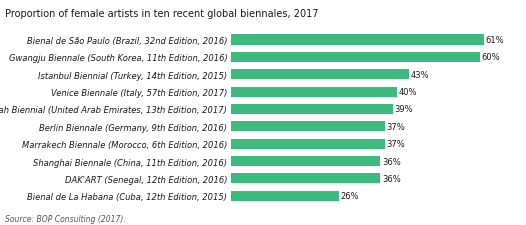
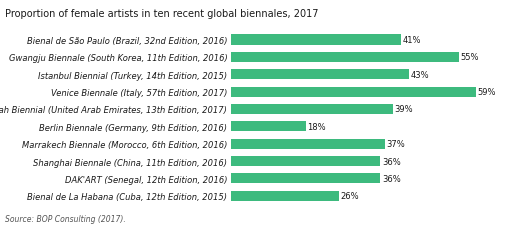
Bienal de São Paulo (Brazil, 32nd Edition, 2016): 61% -> 41%
Gwangju Biennale (South Korea, 11th Edition, 2016): 60% -> 55%
Venice Biennale (Italy, 57th Edition, 2017): 40% -> 59%
Berlin Biennale (Germany, 9th Edition, 2016): 37% -> 18%
